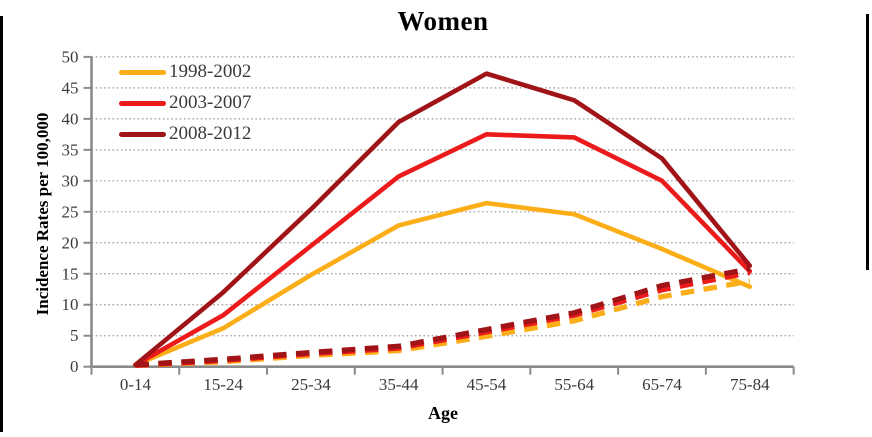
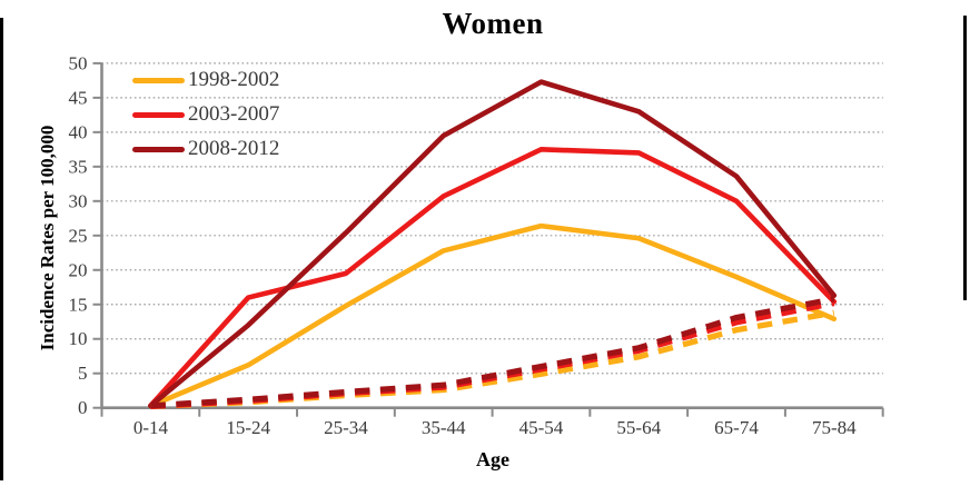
2003-2007/15-24: 8 -> 16
